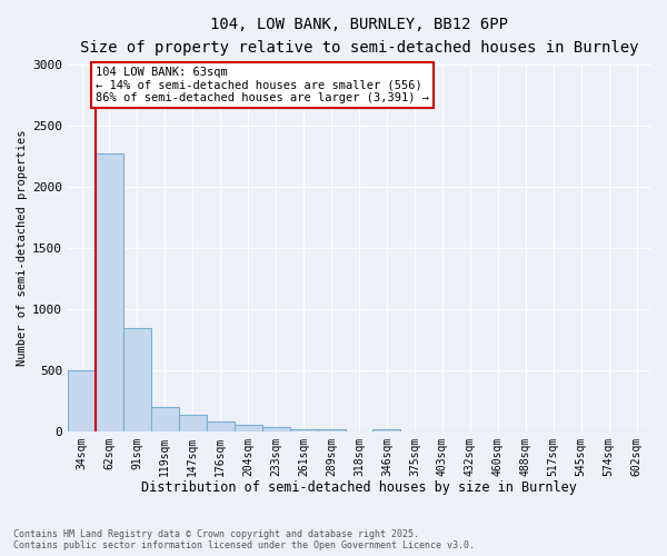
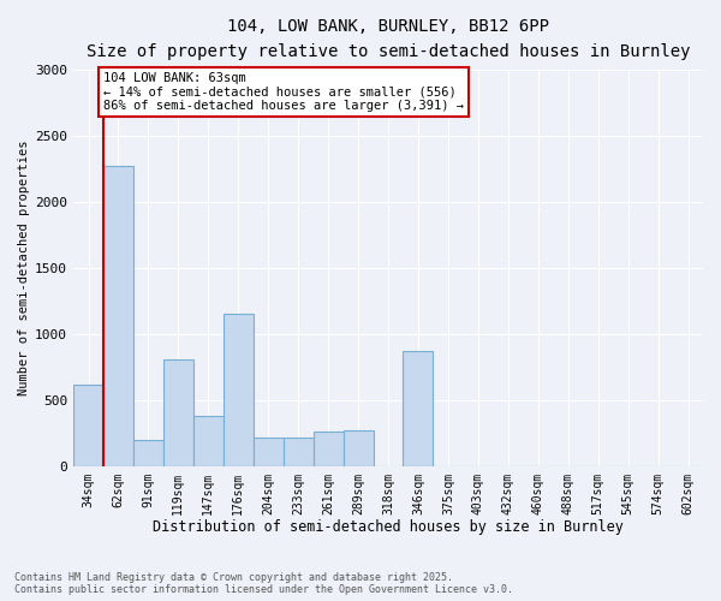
34sqm: 500 -> 620
91sqm: 840 -> 200
119sqm: 200 -> 810
147sqm: 130 -> 380
176sqm: 80 -> 1150
204sqm: 60 -> 220
233sqm: 30 -> 220
261sqm: 20 -> 260
289sqm: 20 -> 270
346sqm: 20 -> 870
